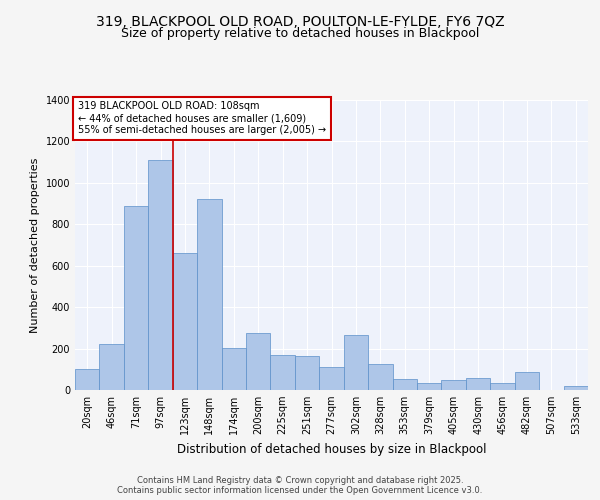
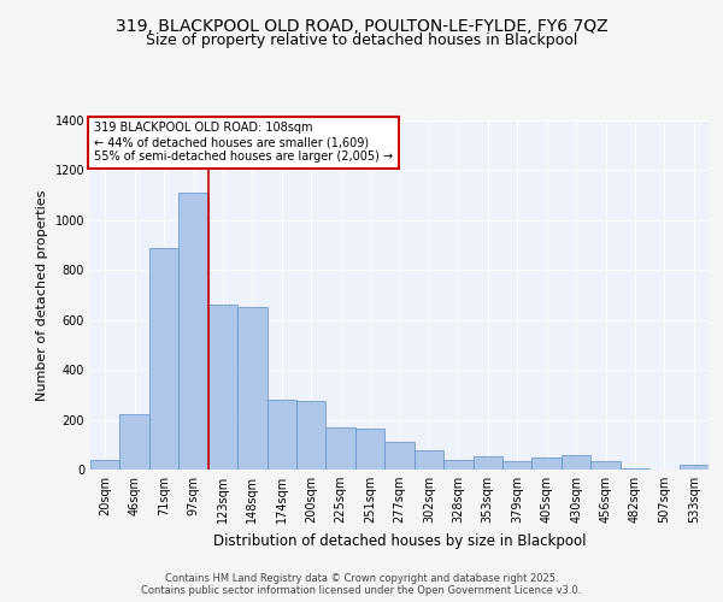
20sqm: 100 -> 40
148sqm: 920 -> 650
174sqm: 205 -> 280
302sqm: 265 -> 75
328sqm: 125 -> 40
482sqm: 85 -> 5
